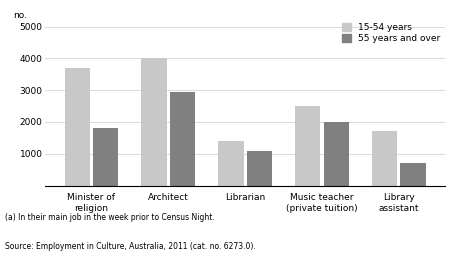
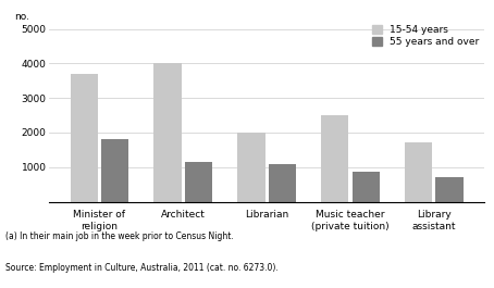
55 years and over/Architect: 2950 -> 1150
15-54 years/Librarian: 1400 -> 2000
55 years and over/Music teacher (private tuition): 2000 -> 850
